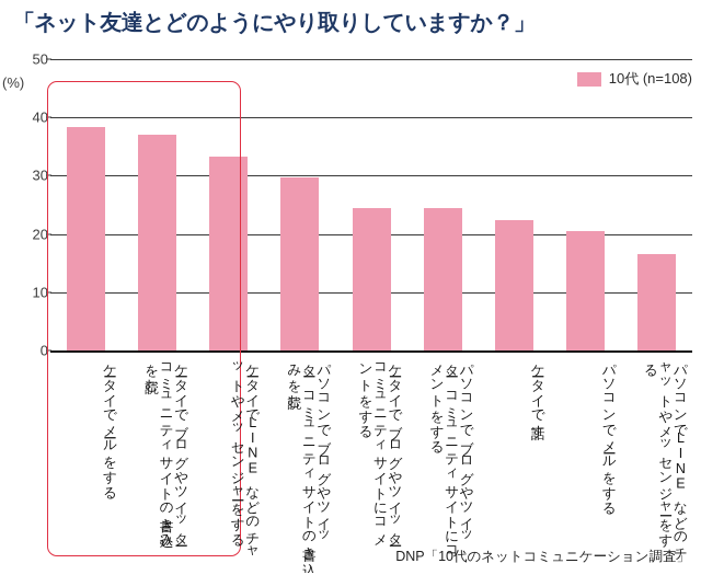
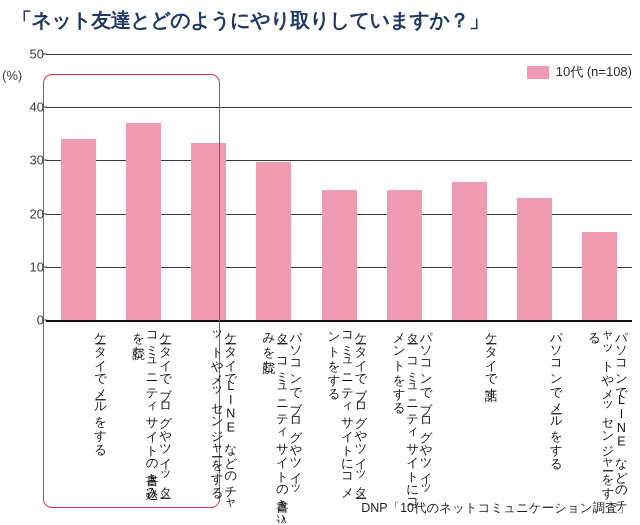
ケータイでメールをする: 38 -> 34
ケータイで話す: 22 -> 26
パソコンでメールをする: 20 -> 23
